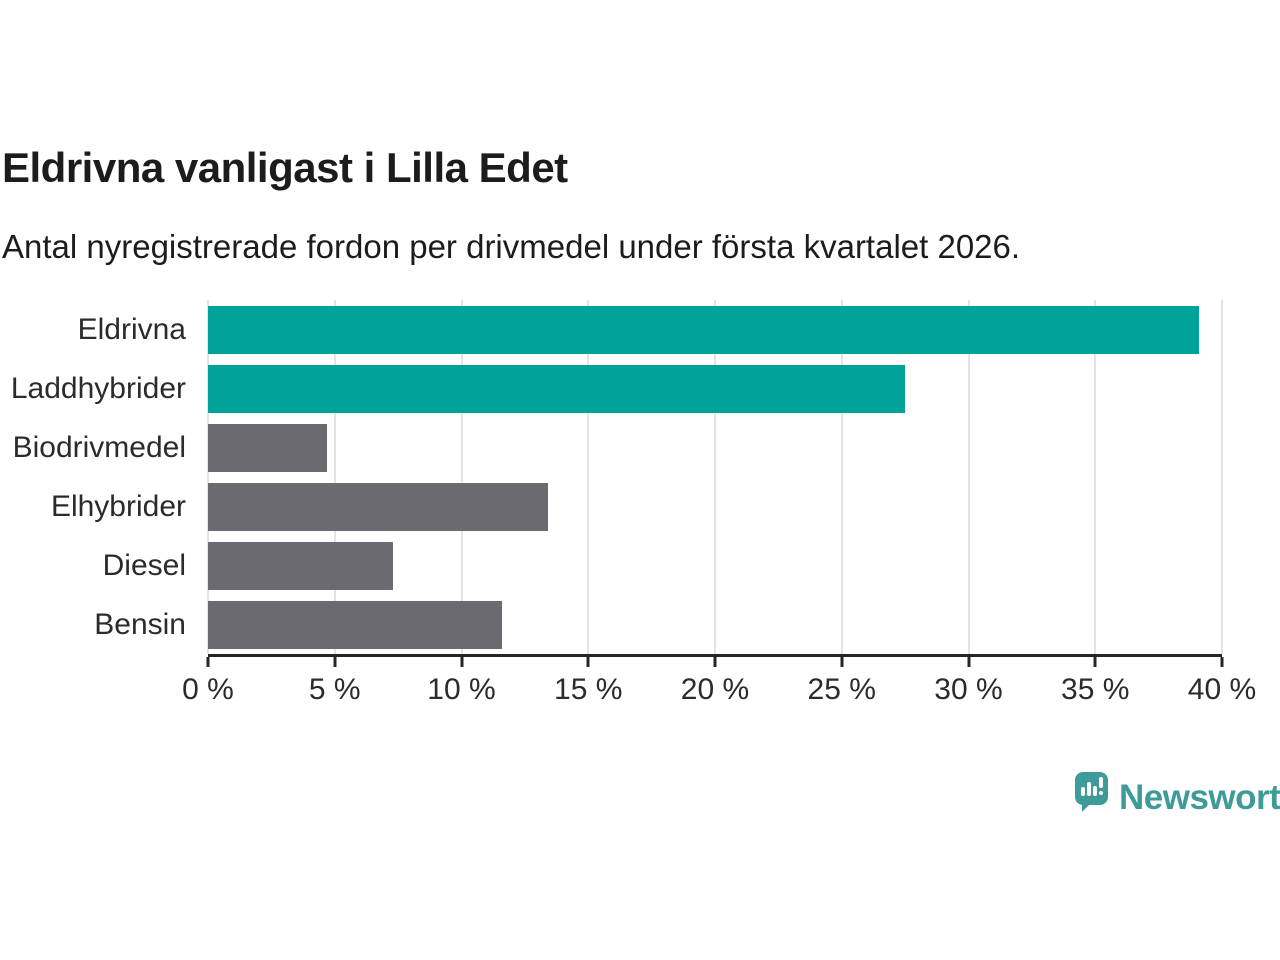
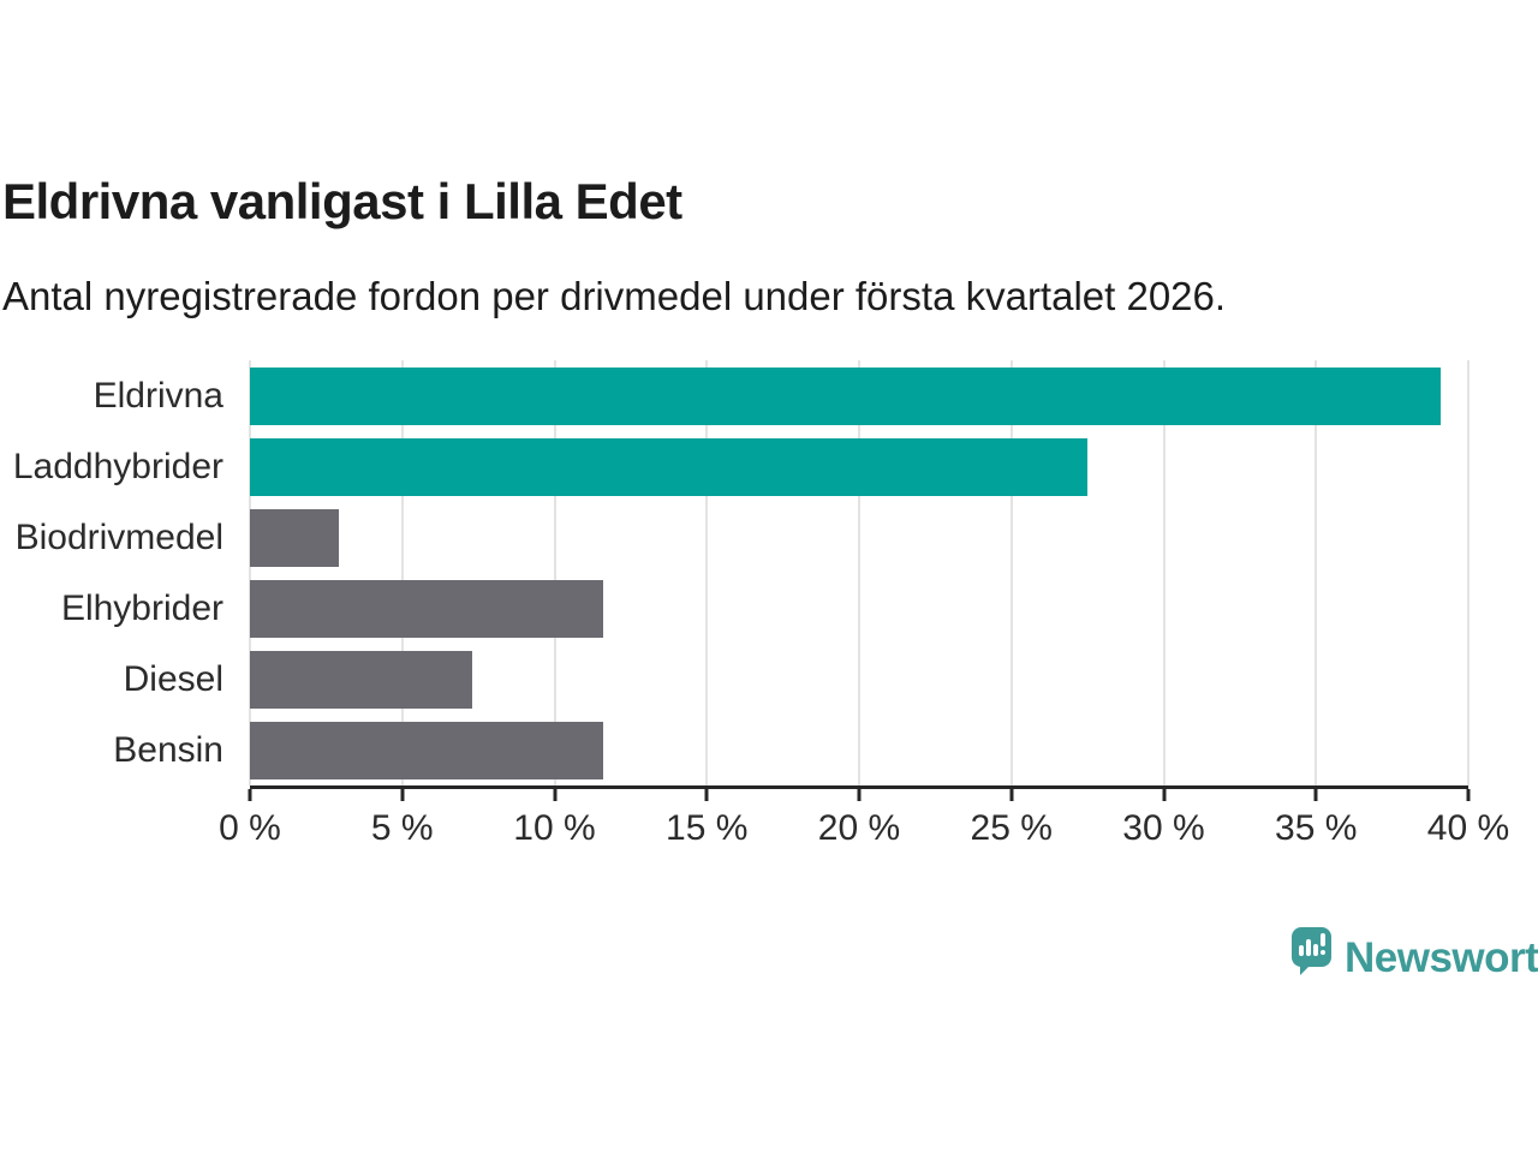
Biodrivmedel: 4.7% -> 2.9%
Elhybrider: 13.4% -> 11.6%
